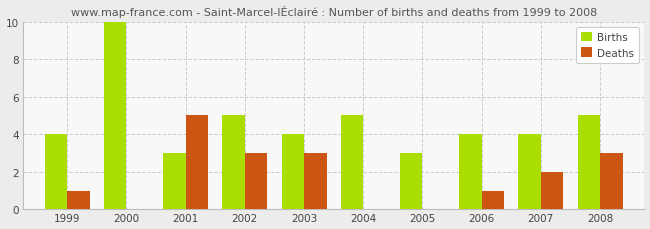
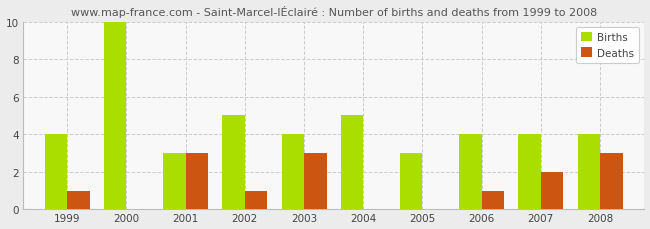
Deaths/2001: 5 -> 3
Deaths/2002: 3 -> 1
Births/2008: 5 -> 4
